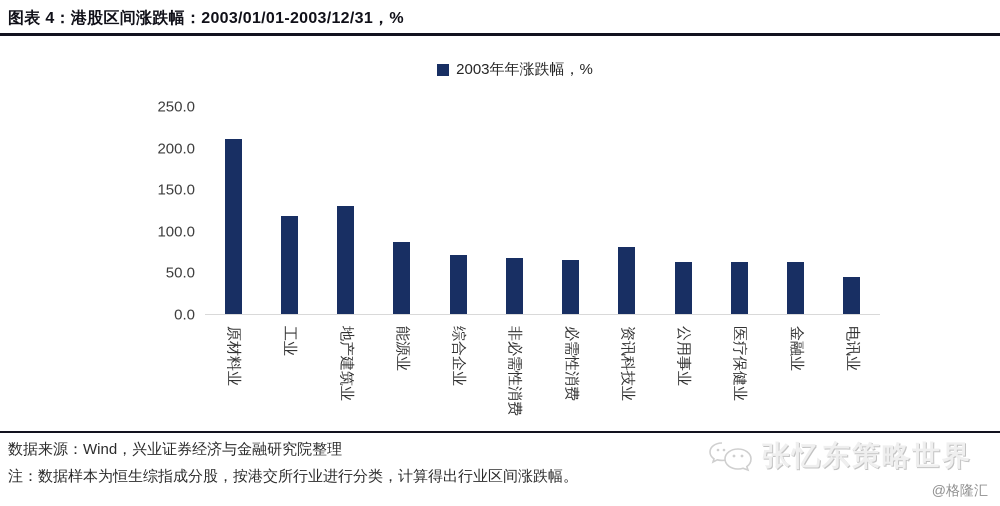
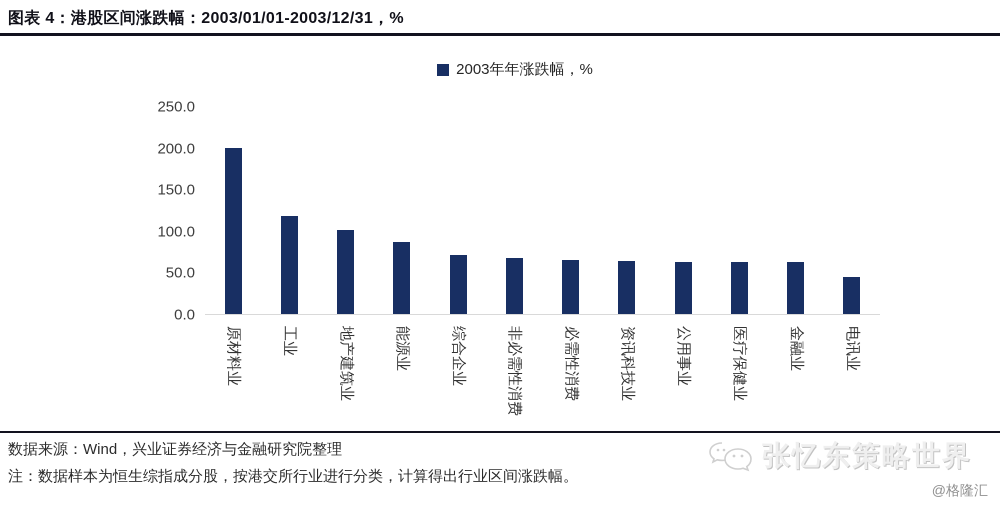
原材料业: 210 -> 200
地产建筑业: 130 -> 100
资讯科技业: 80 -> 60
